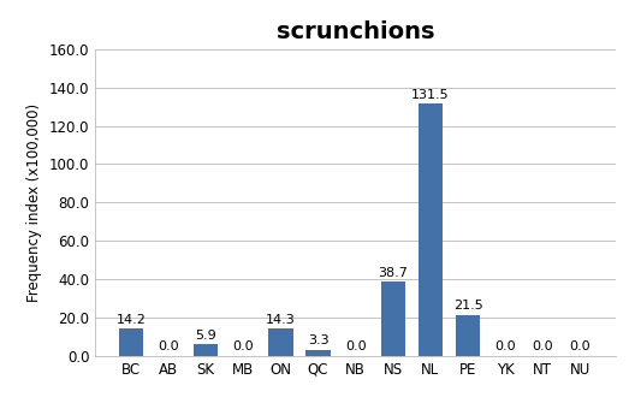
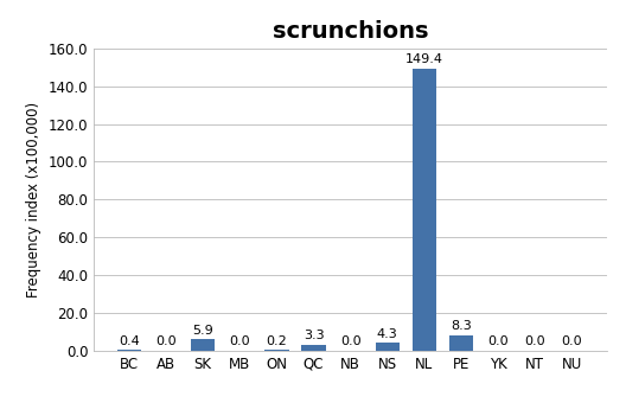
BC: 14.2 -> 0.4
ON: 14.3 -> 0.2
NS: 38.7 -> 4.3
NL: 131.5 -> 149.4
PE: 21.5 -> 8.3
